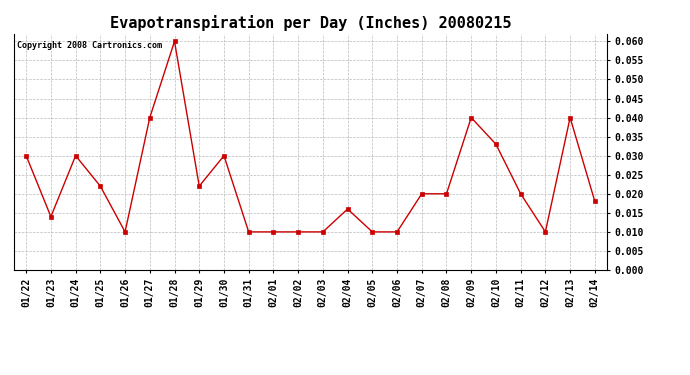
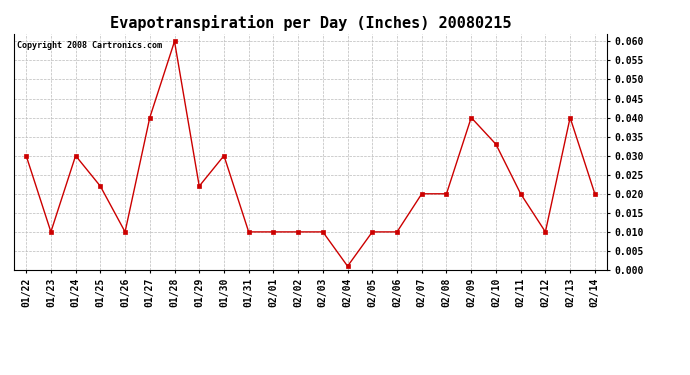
01/23: 0.014 -> 0.010
02/04: 0.016 -> 0.001
02/14: 0.018 -> 0.020
